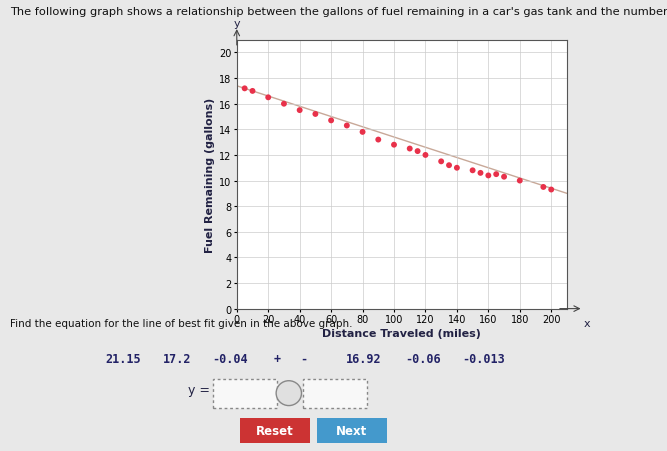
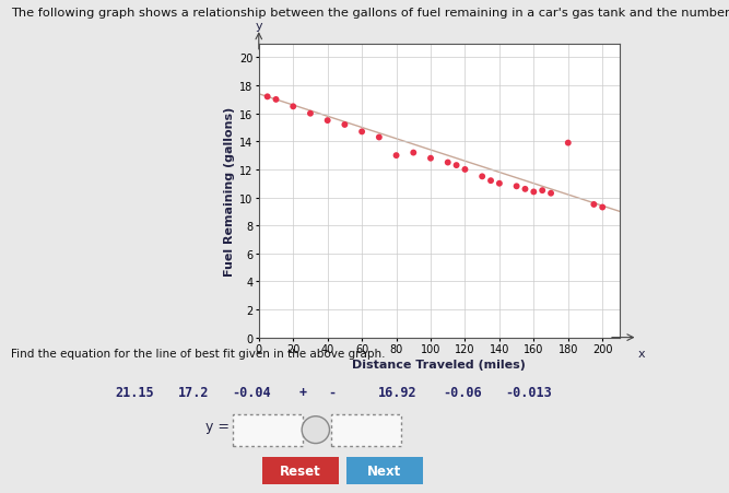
80: 13.8 -> 13.0
180: 10.0 -> 13.9
